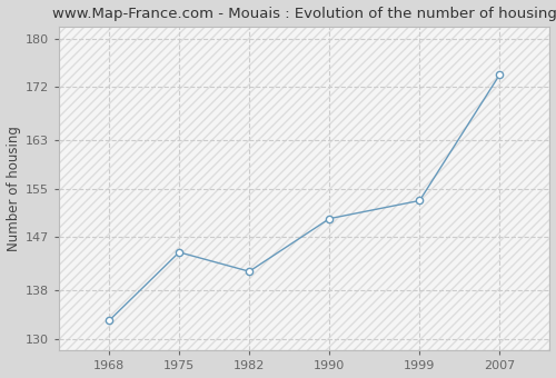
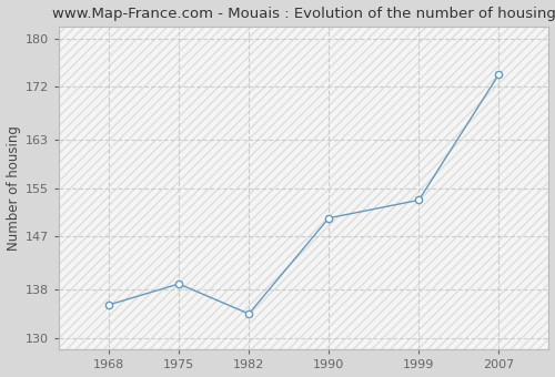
1968: 133.0 -> 135.5
1975: 144.4 -> 139.0
1982: 141.2 -> 134.0
